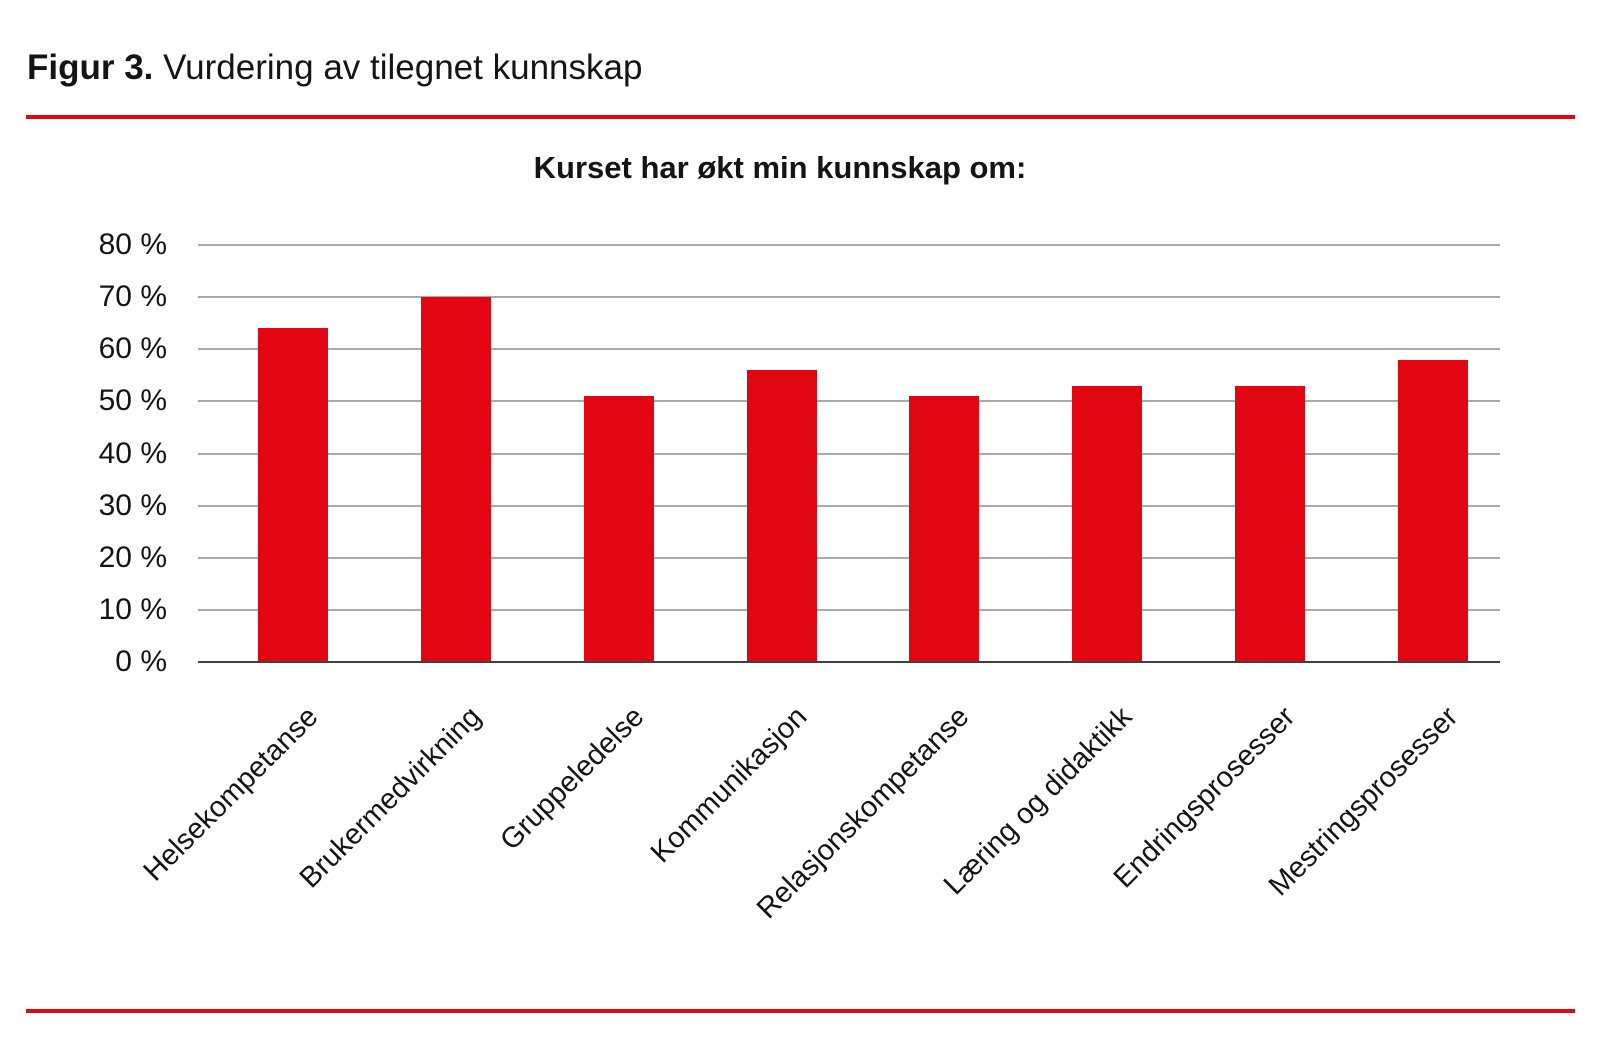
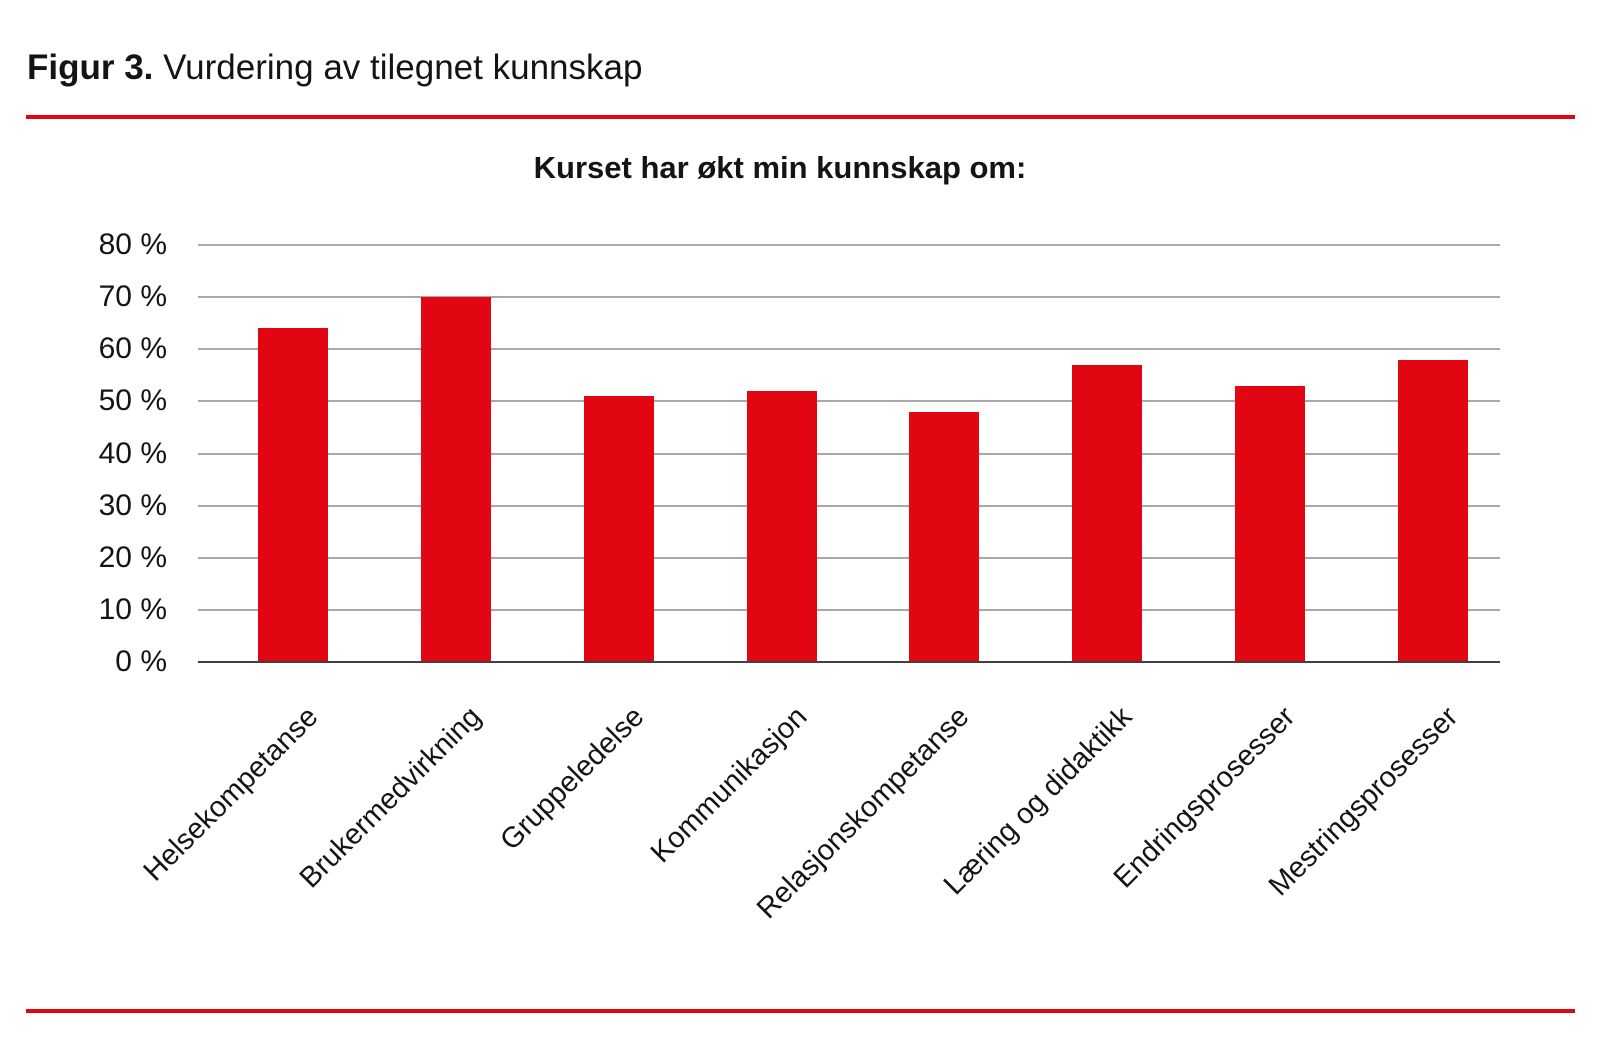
Kommunikasjon: 56% -> 52%
Relasjonskompetanse: 51% -> 48%
Læring og didaktikk: 53% -> 57%
